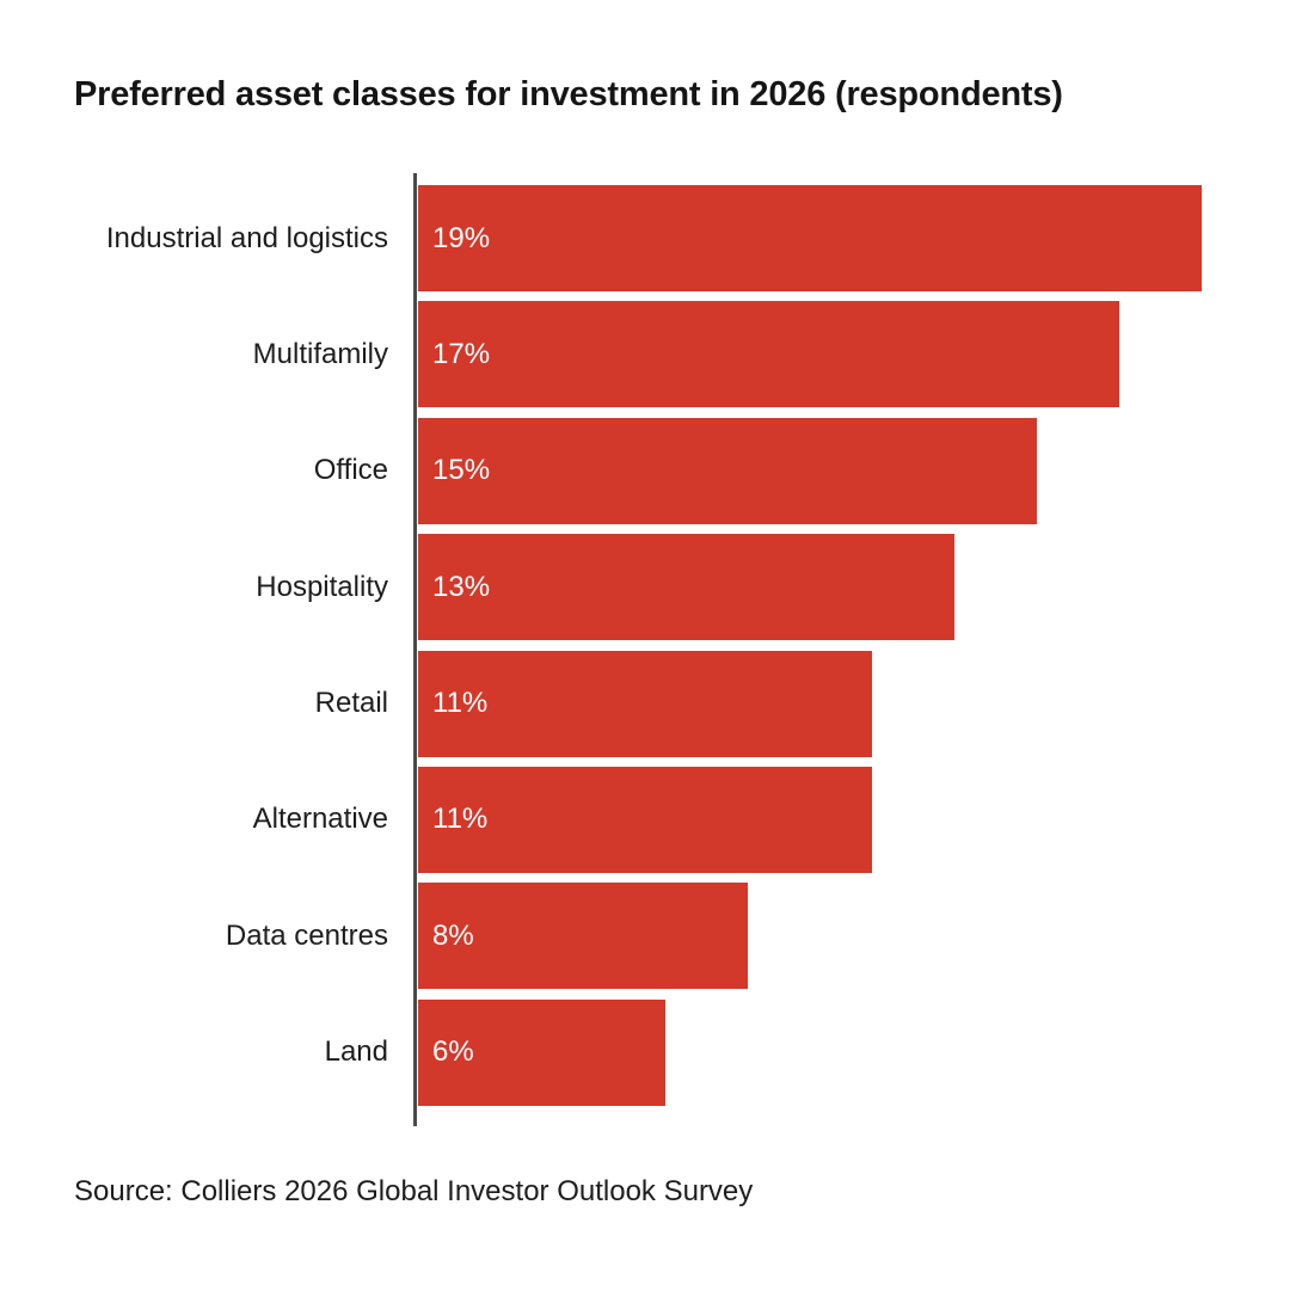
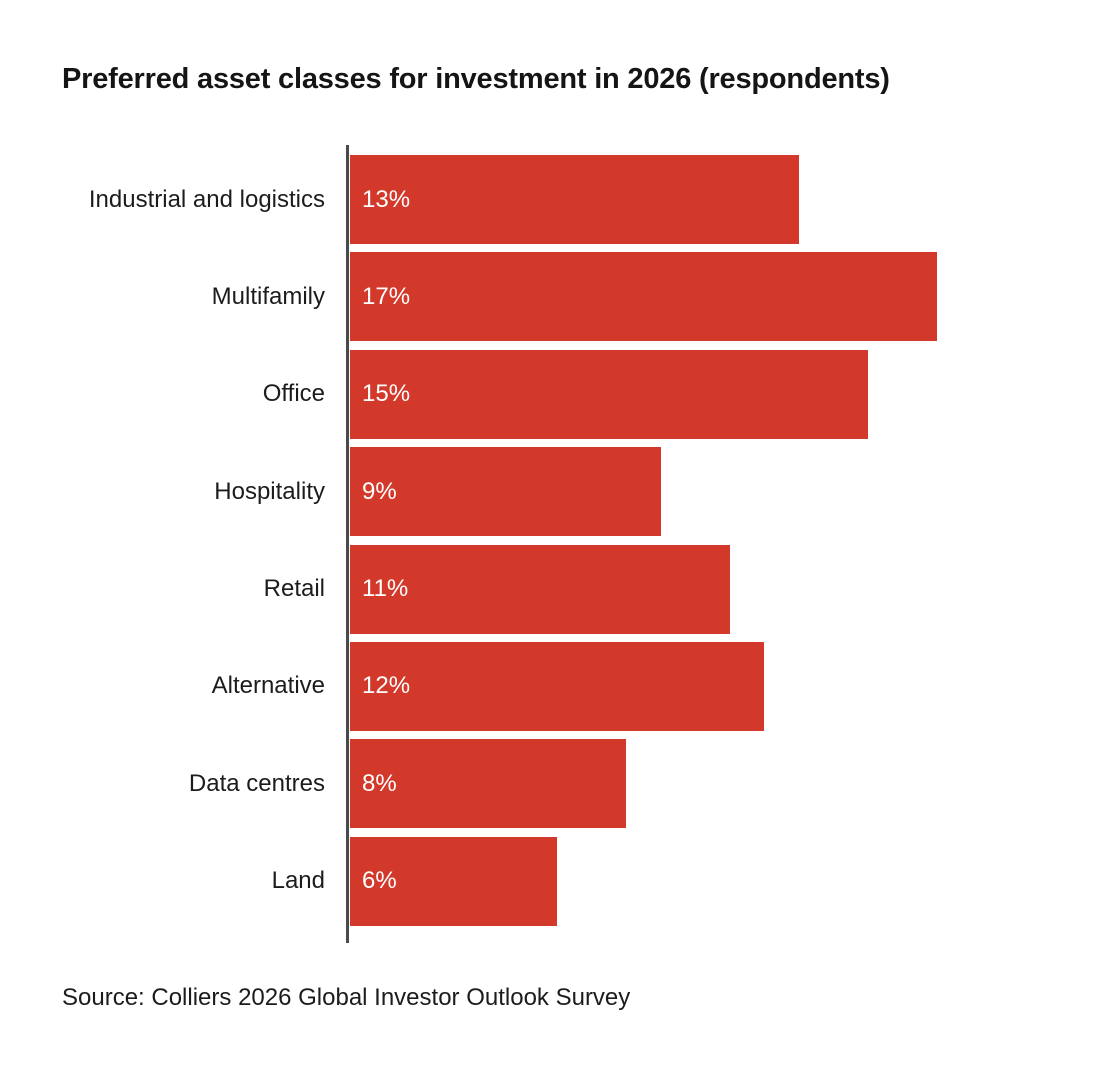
Industrial and logistics: 19% -> 13%
Hospitality: 13% -> 9%
Alternative: 11% -> 12%
